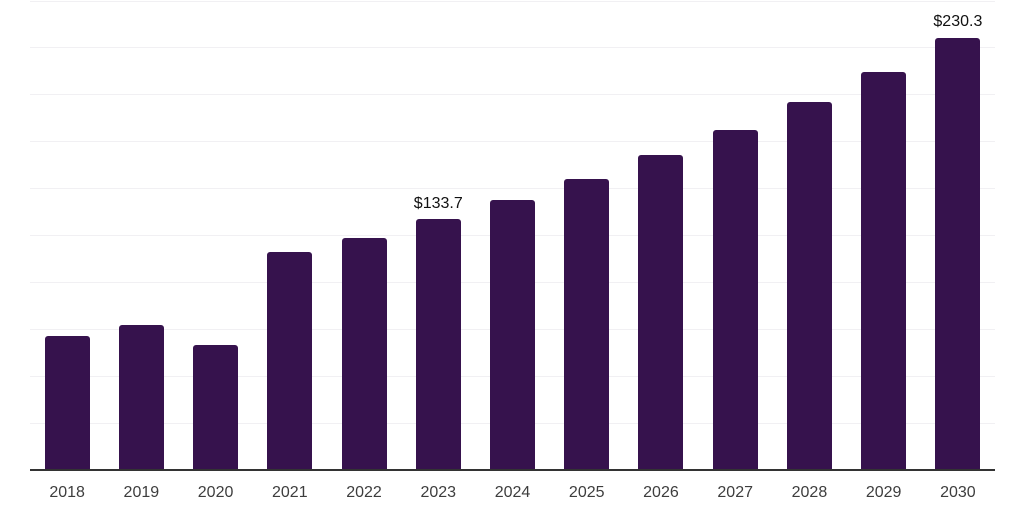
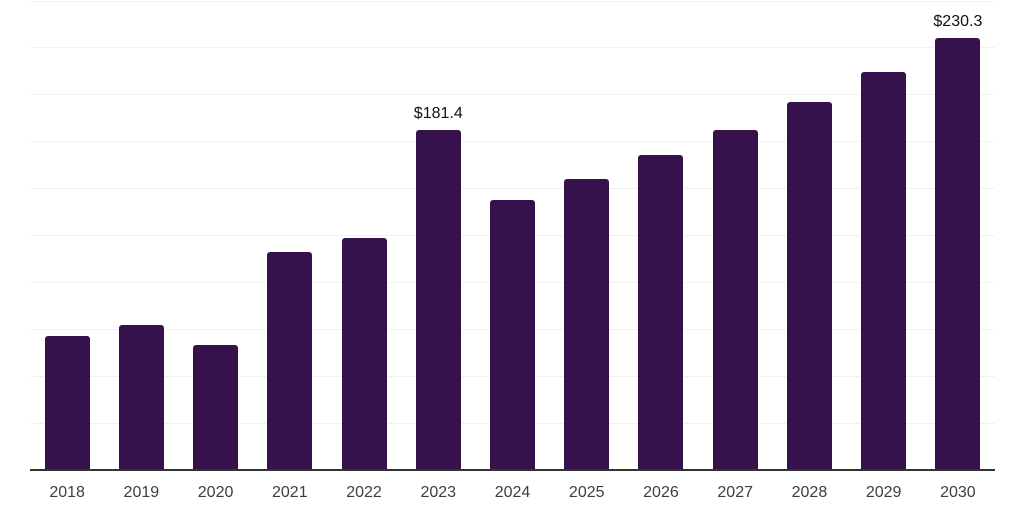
2023: $133.7 -> $181.4
